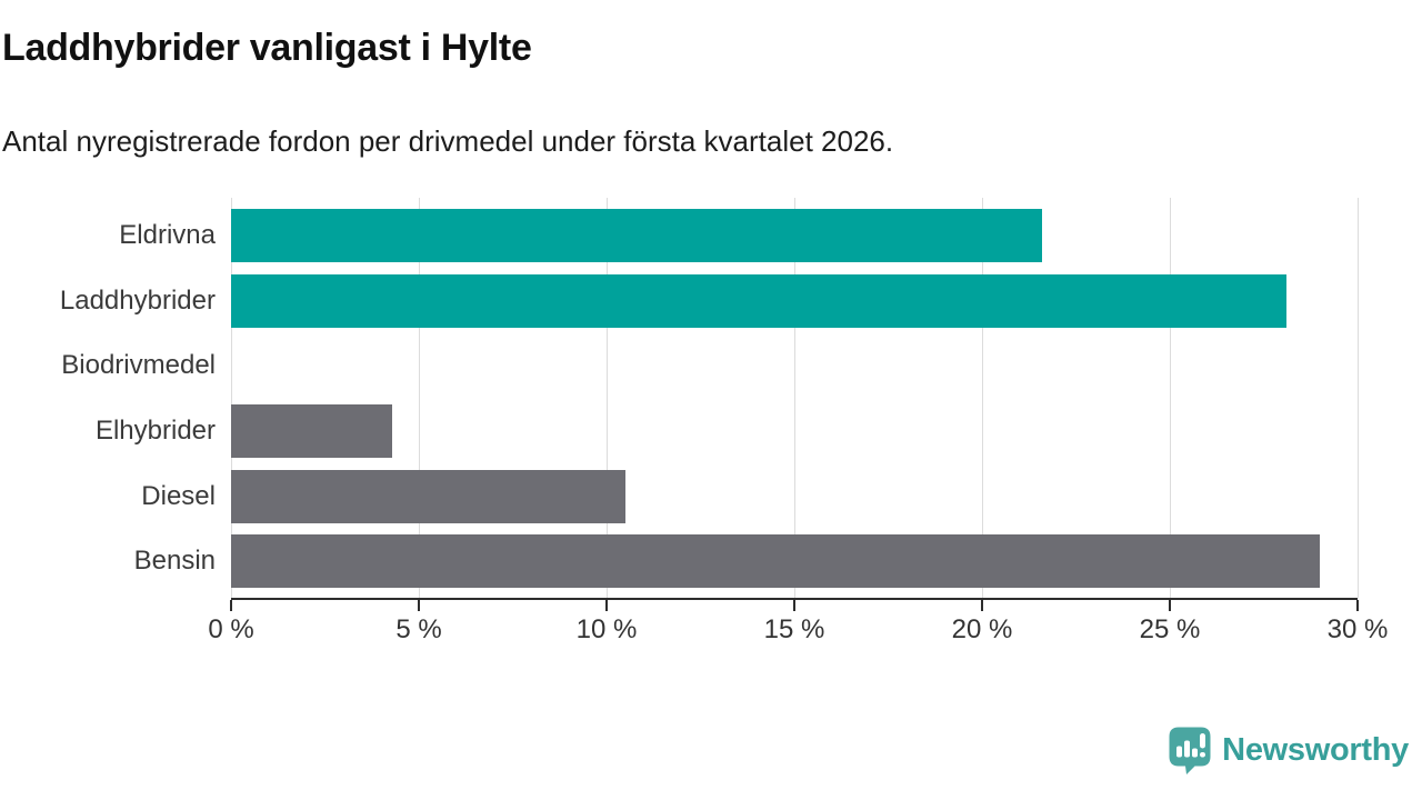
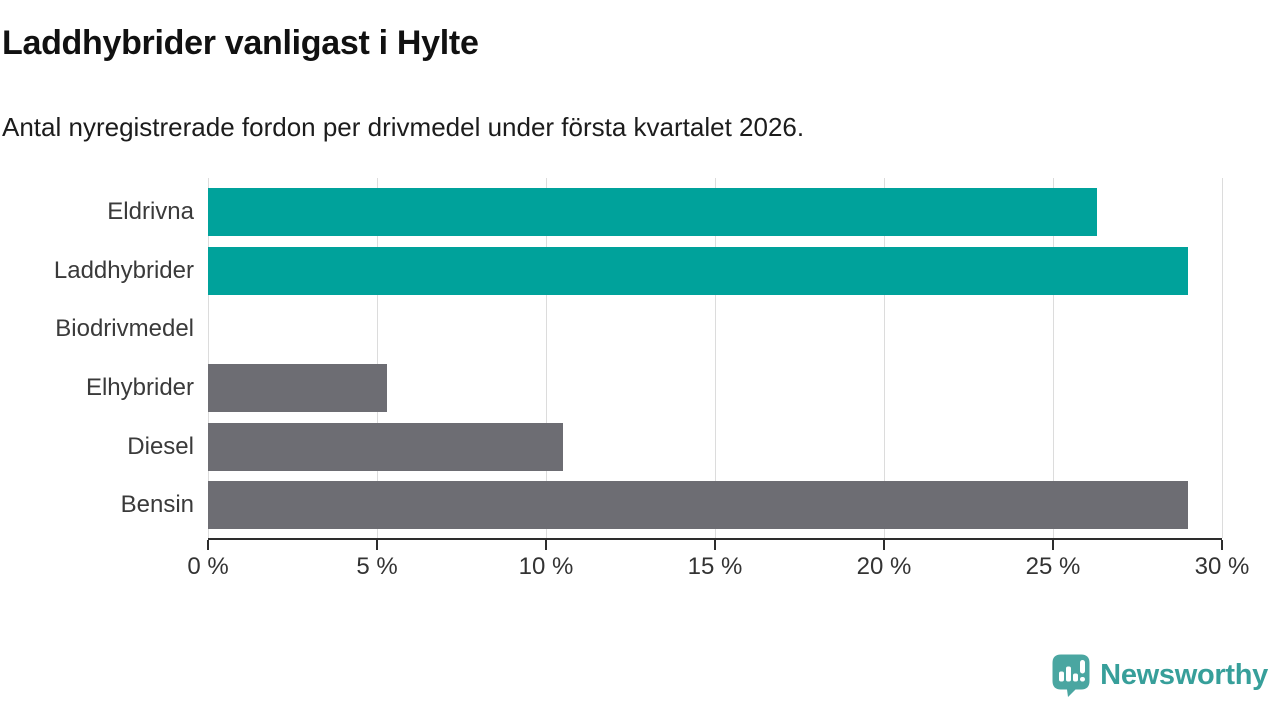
Eldrivna: 21.6% -> 26.3%
Laddhybrider: 28.1% -> 29.0%
Elhybrider: 4.3% -> 5.3%
